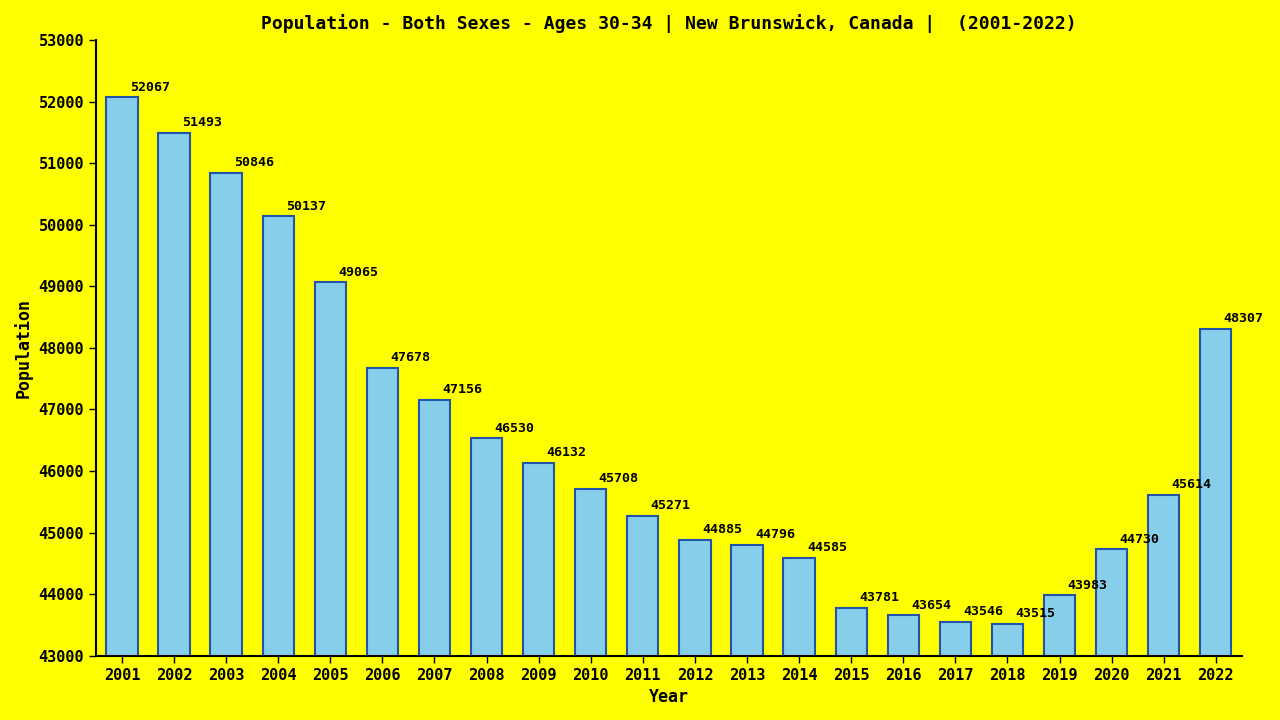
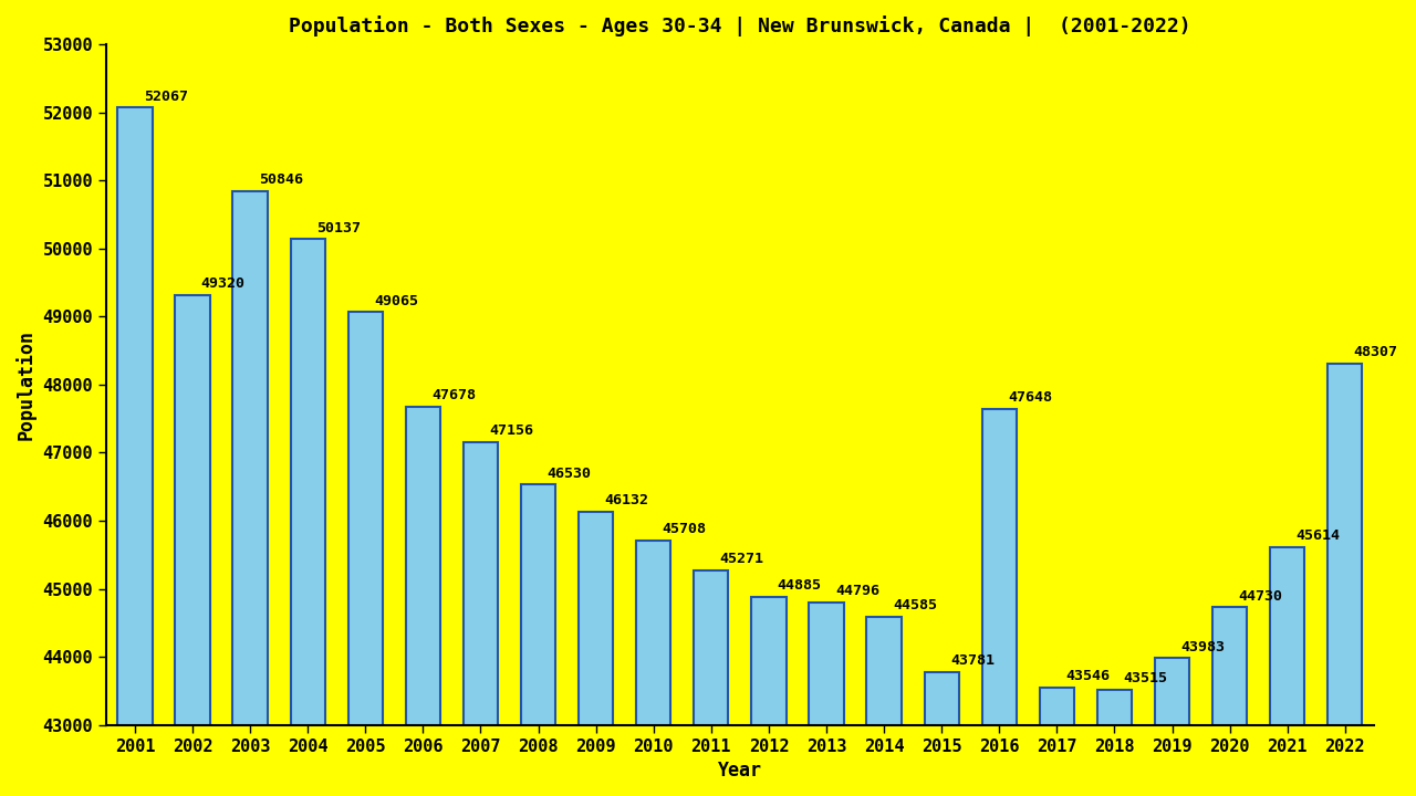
2002: 51493 -> 49320
2016: 43654 -> 47648
